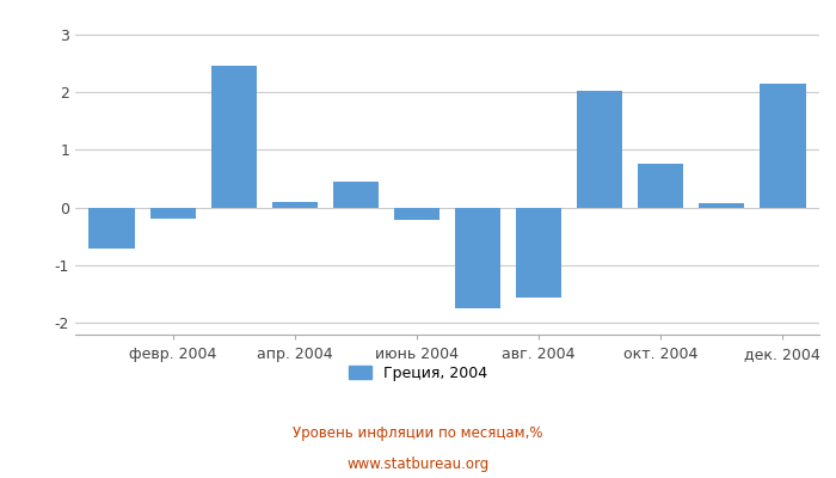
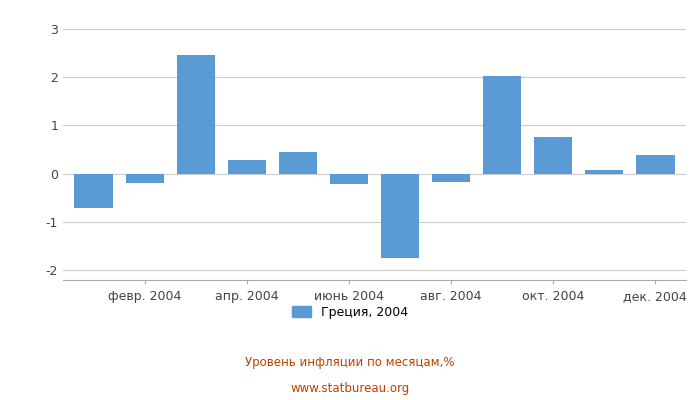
апр. 2004: 0.10 -> 0.28
авг. 2004: -1.55 -> -0.17
дек. 2004: 2.15 -> 0.38
